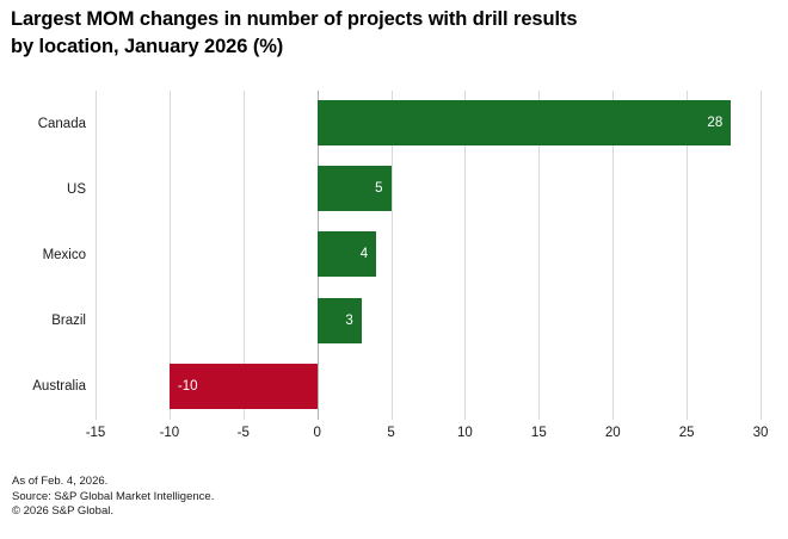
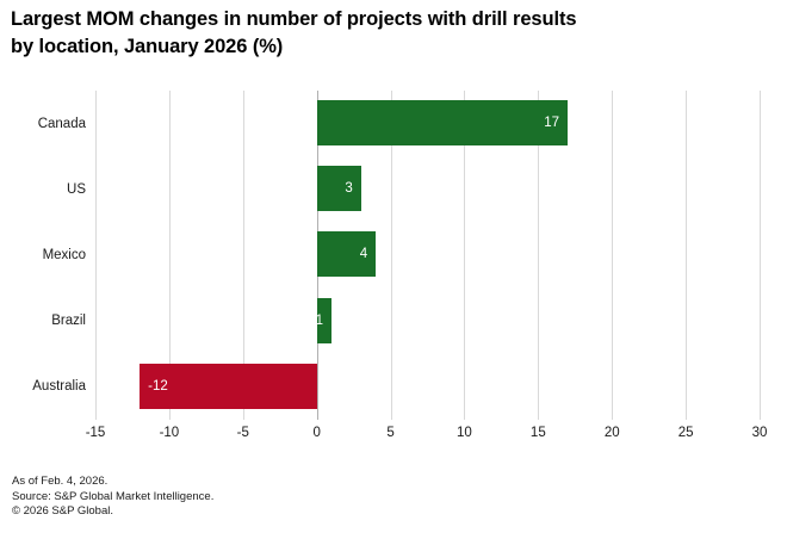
Canada: 28 -> 17
US: 5 -> 3
Brazil: 3 -> 1
Australia: -10 -> -12
